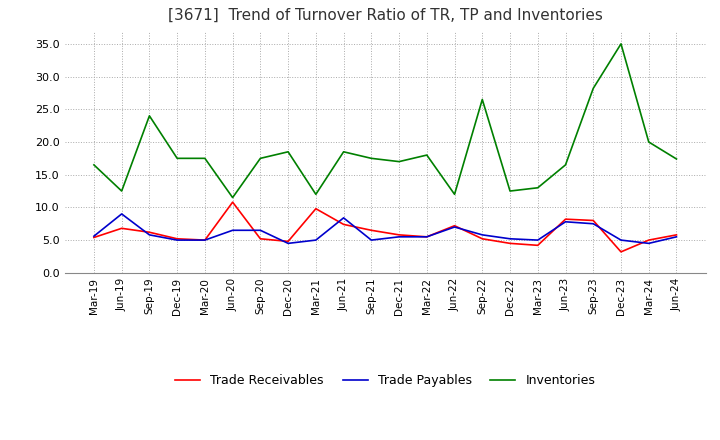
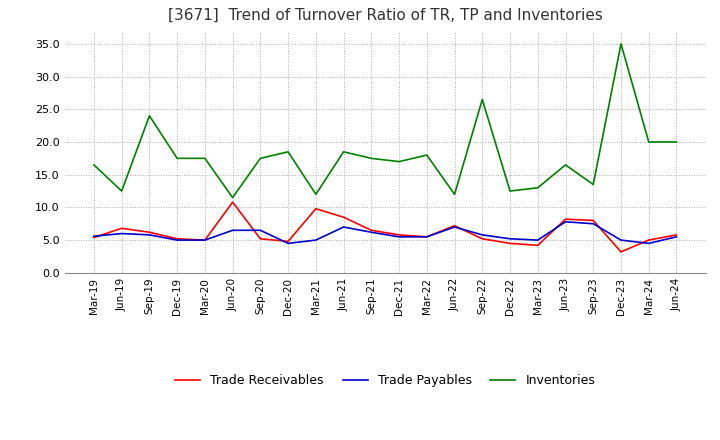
Trade Payables/Jun-19: 9.0 -> 6.0
Trade Receivables/Jun-21: 7.4 -> 8.5
Trade Payables/Jun-21: 8.4 -> 7.0
Trade Payables/Sep-21: 5.0 -> 6.2
Inventories/Sep-23: 28.2 -> 13.5
Inventories/Jun-24: 17.4 -> 20.0
